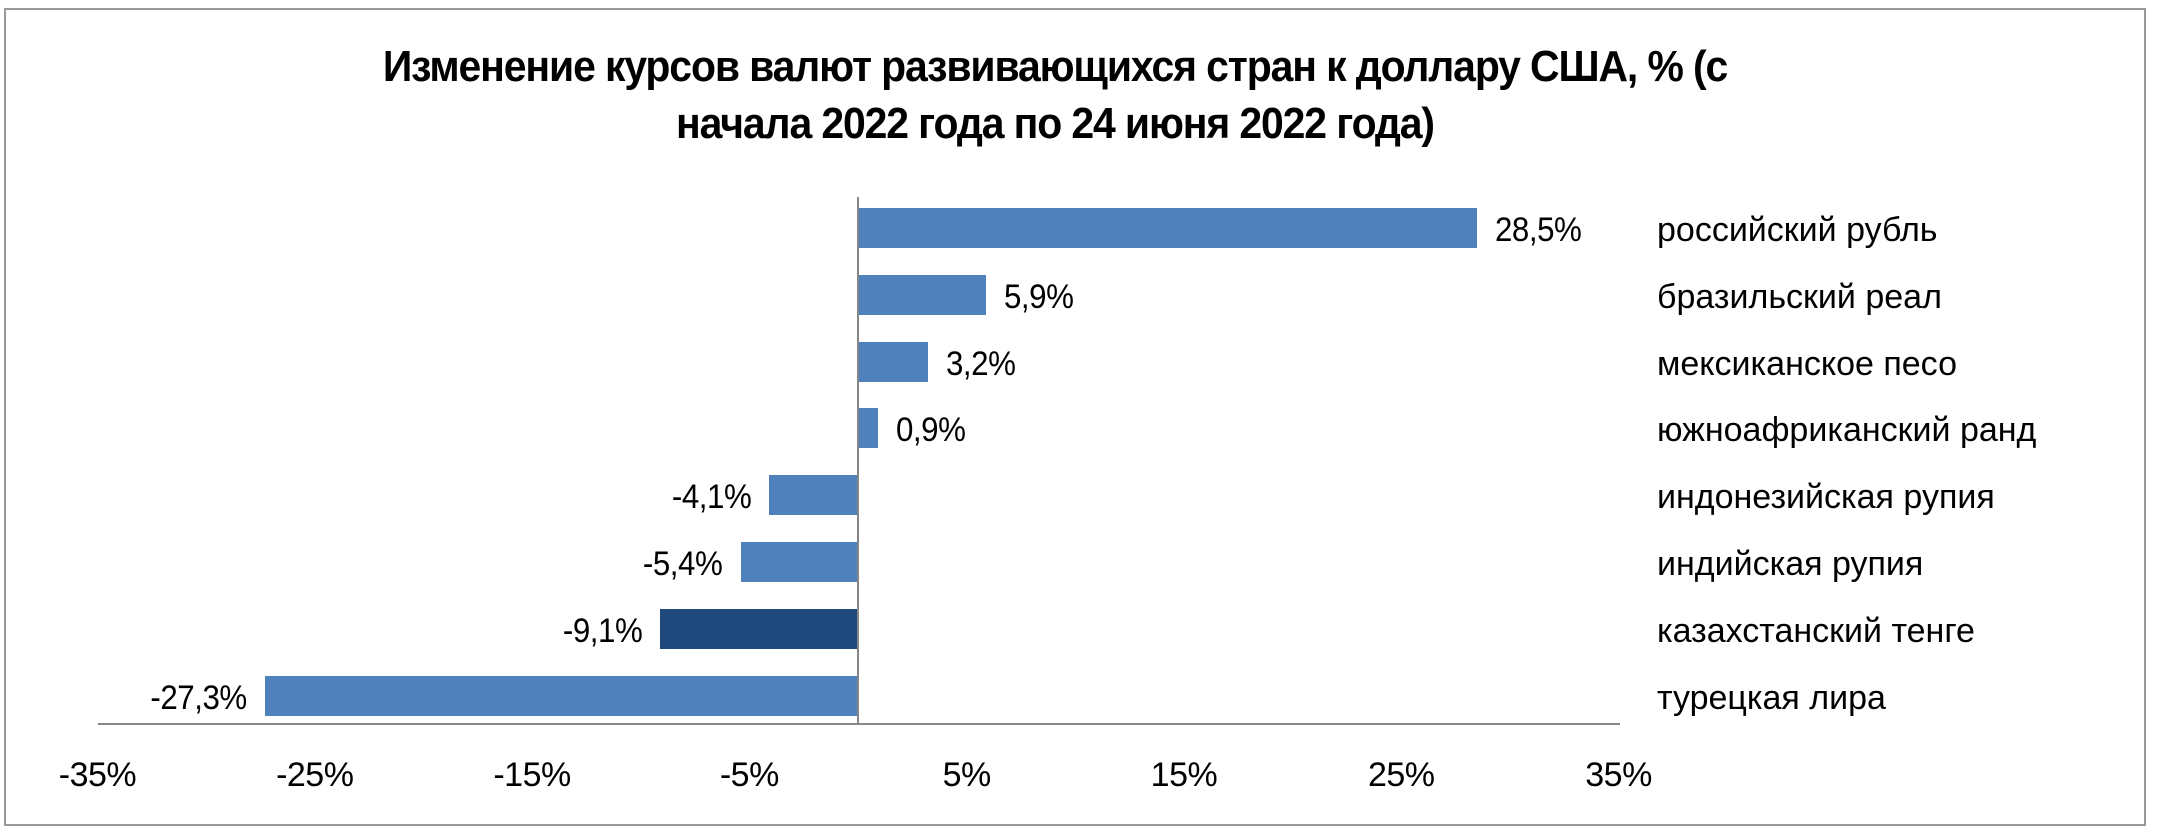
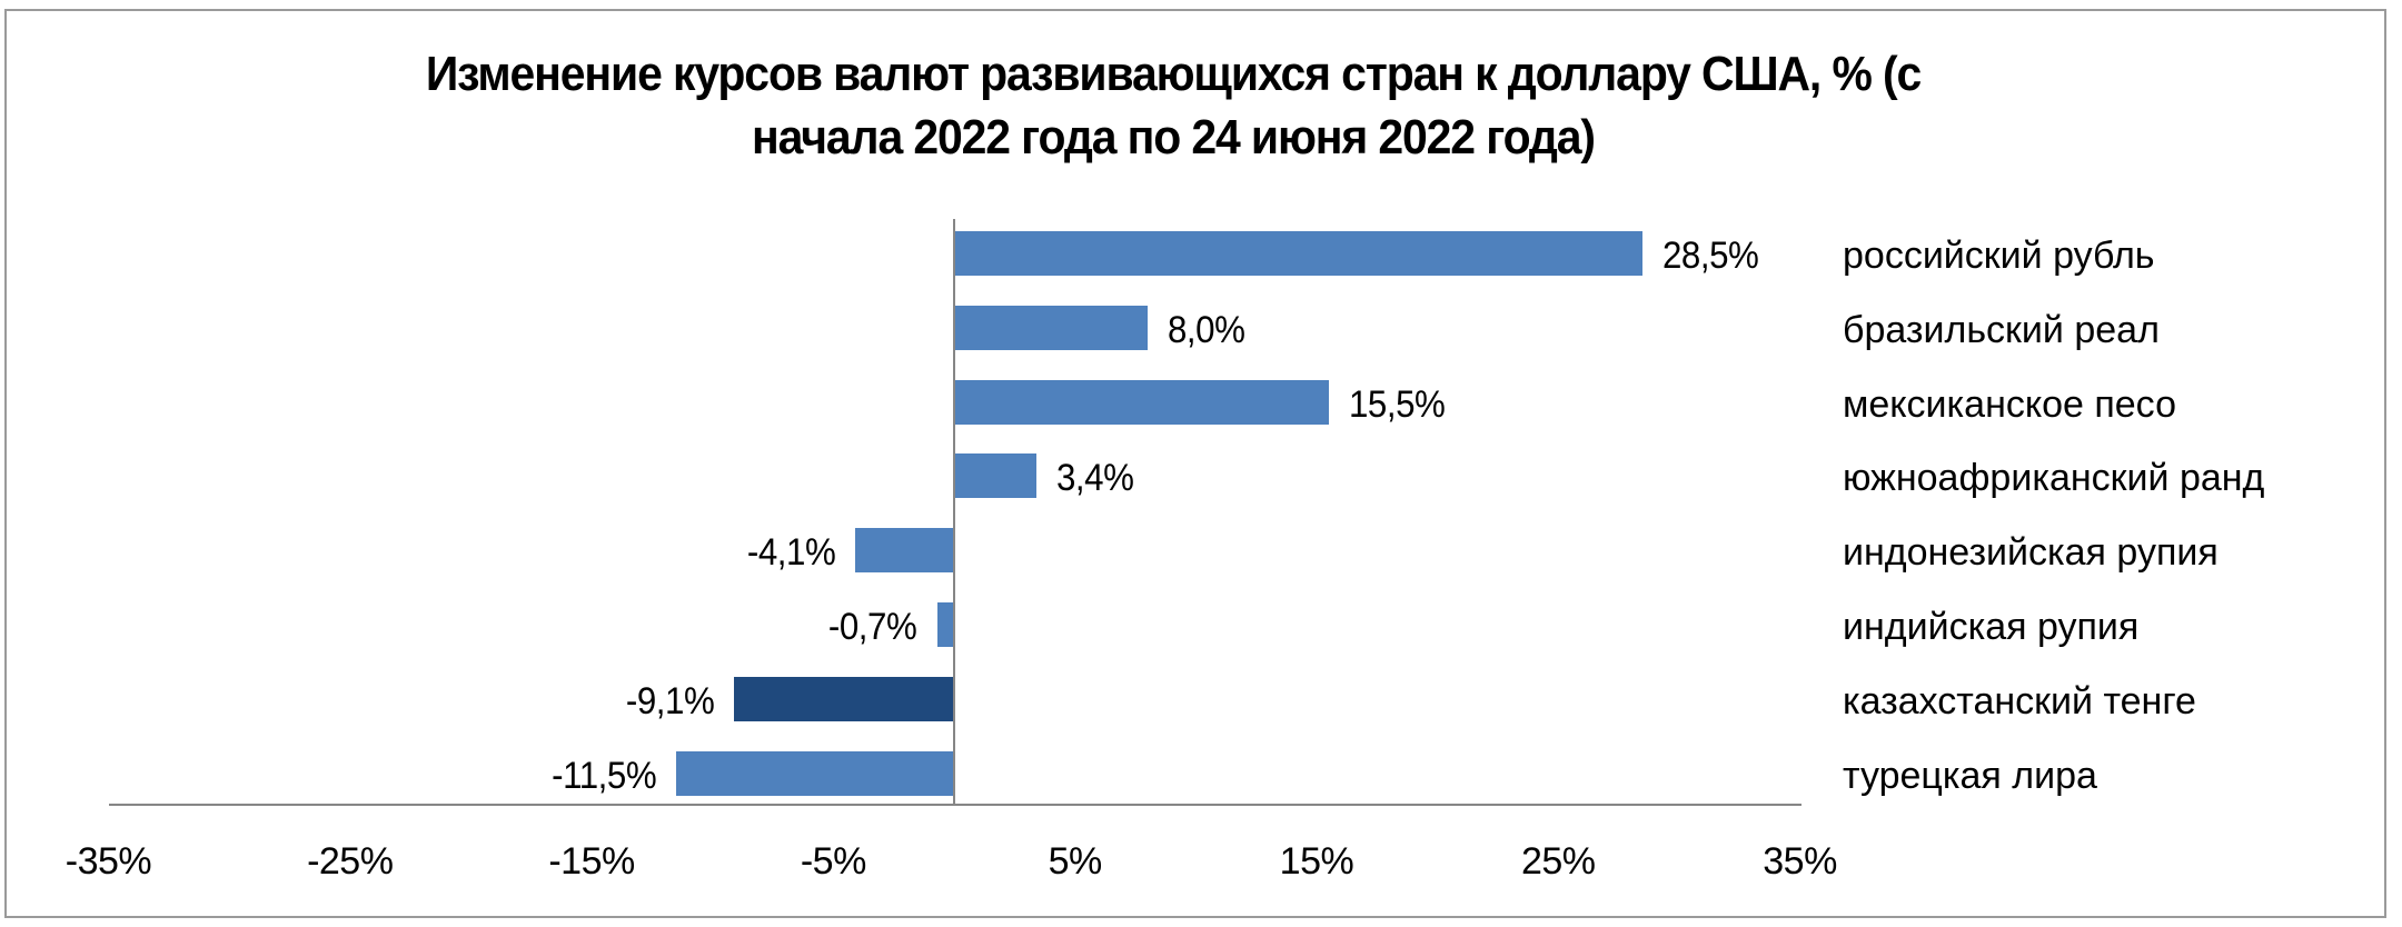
бразильский реал: 5,9% -> 8,0%
мексиканское песо: 3,2% -> 15,5%
южноафриканский ранд: 0,9% -> 3,4%
индийская рупия: -5,4% -> -0,7%
турецкая лира: -27,3% -> -11,5%
